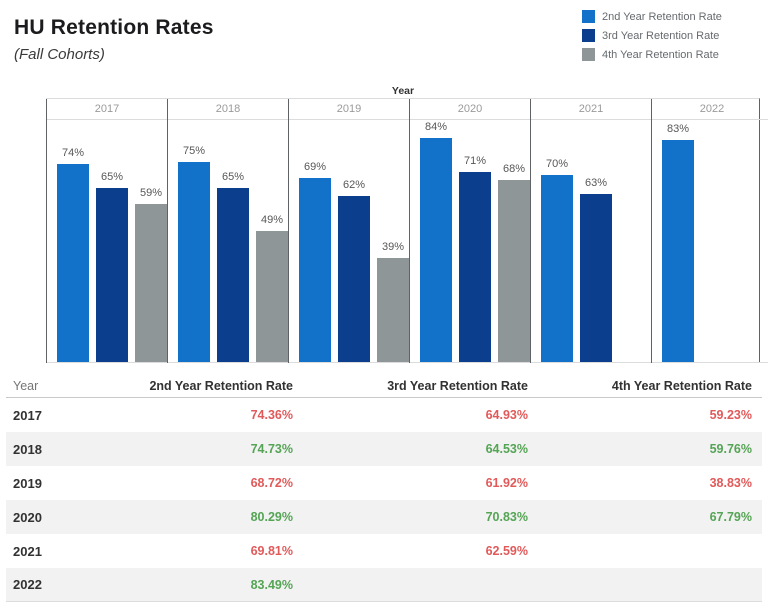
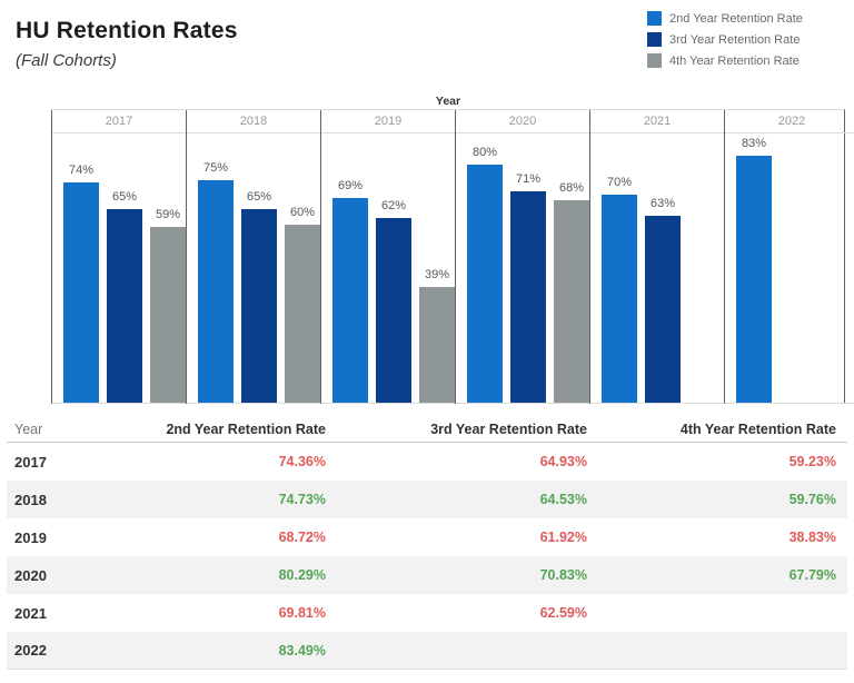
4th Year Retention Rate/2018: 49% -> 60%
2nd Year Retention Rate/2020: 84% -> 80%
